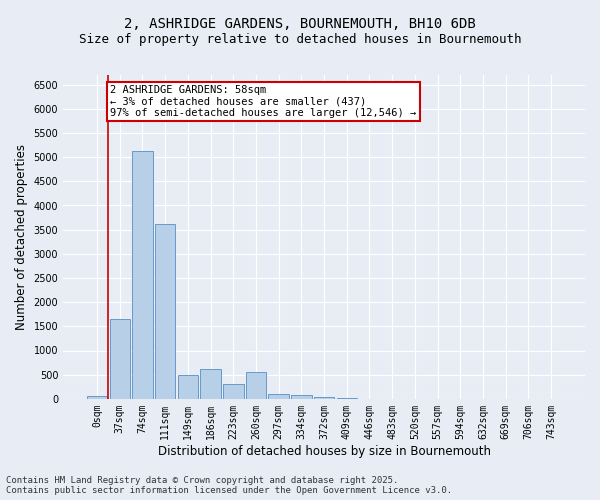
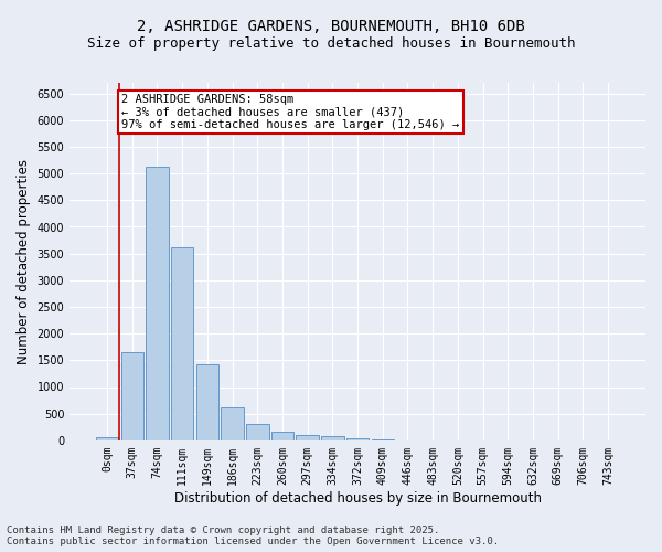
149sqm: 500 -> 1420
260sqm: 550 -> 160
